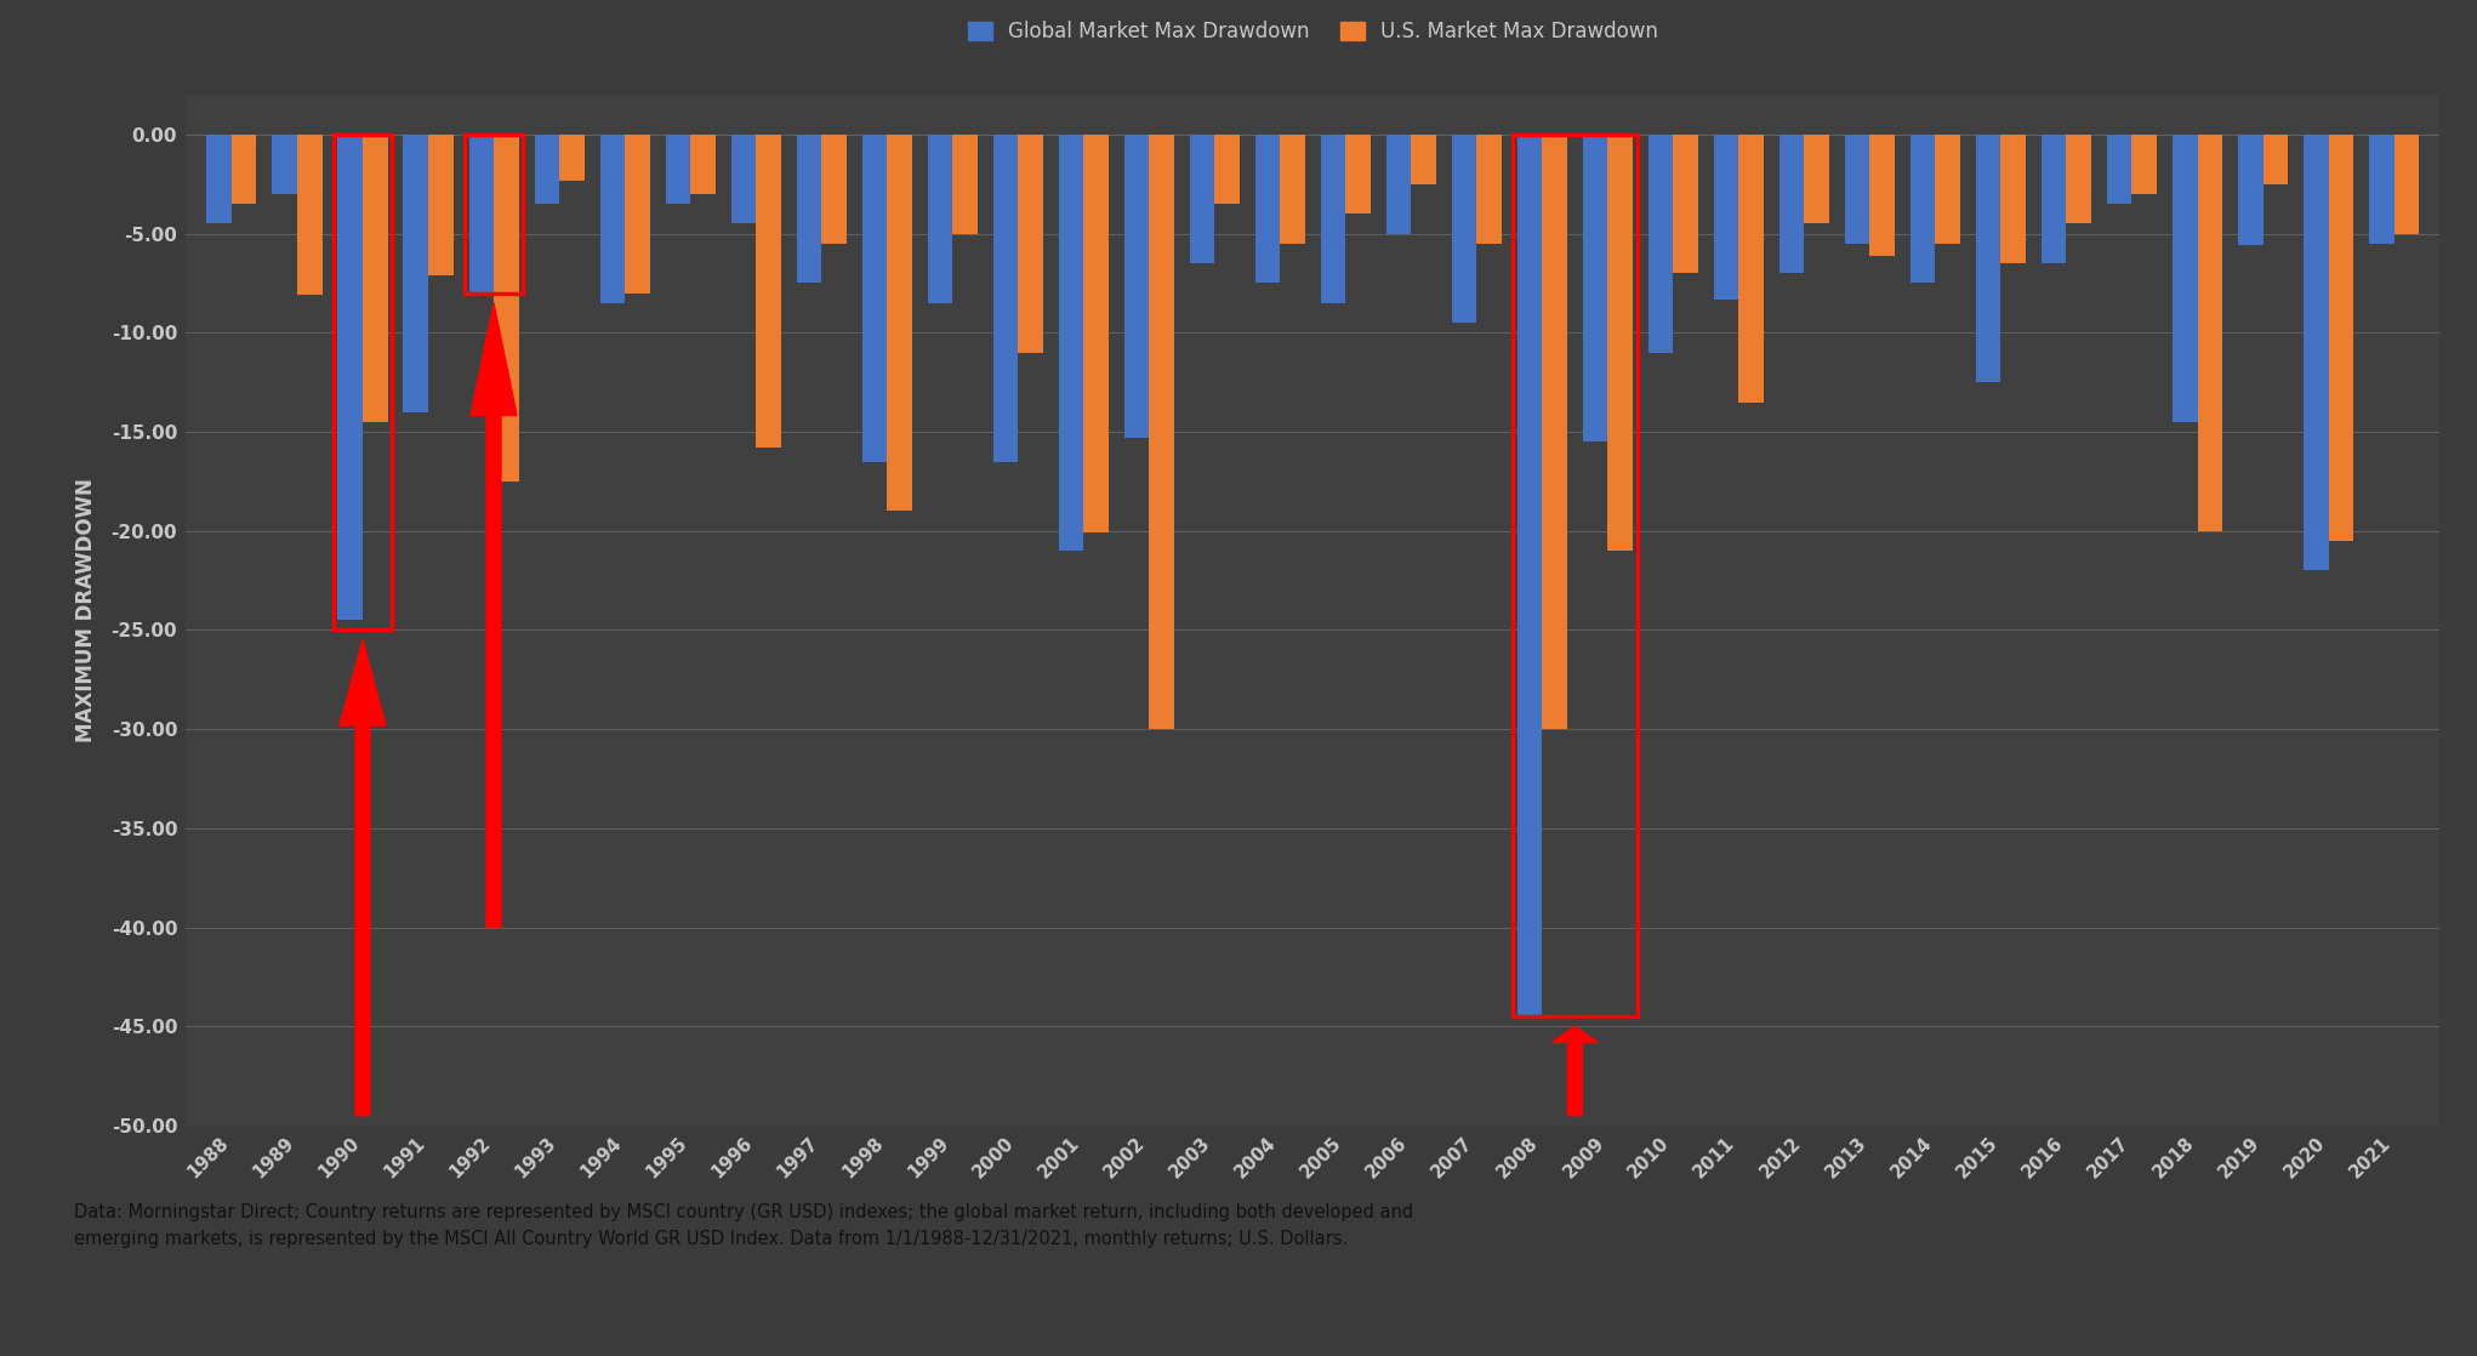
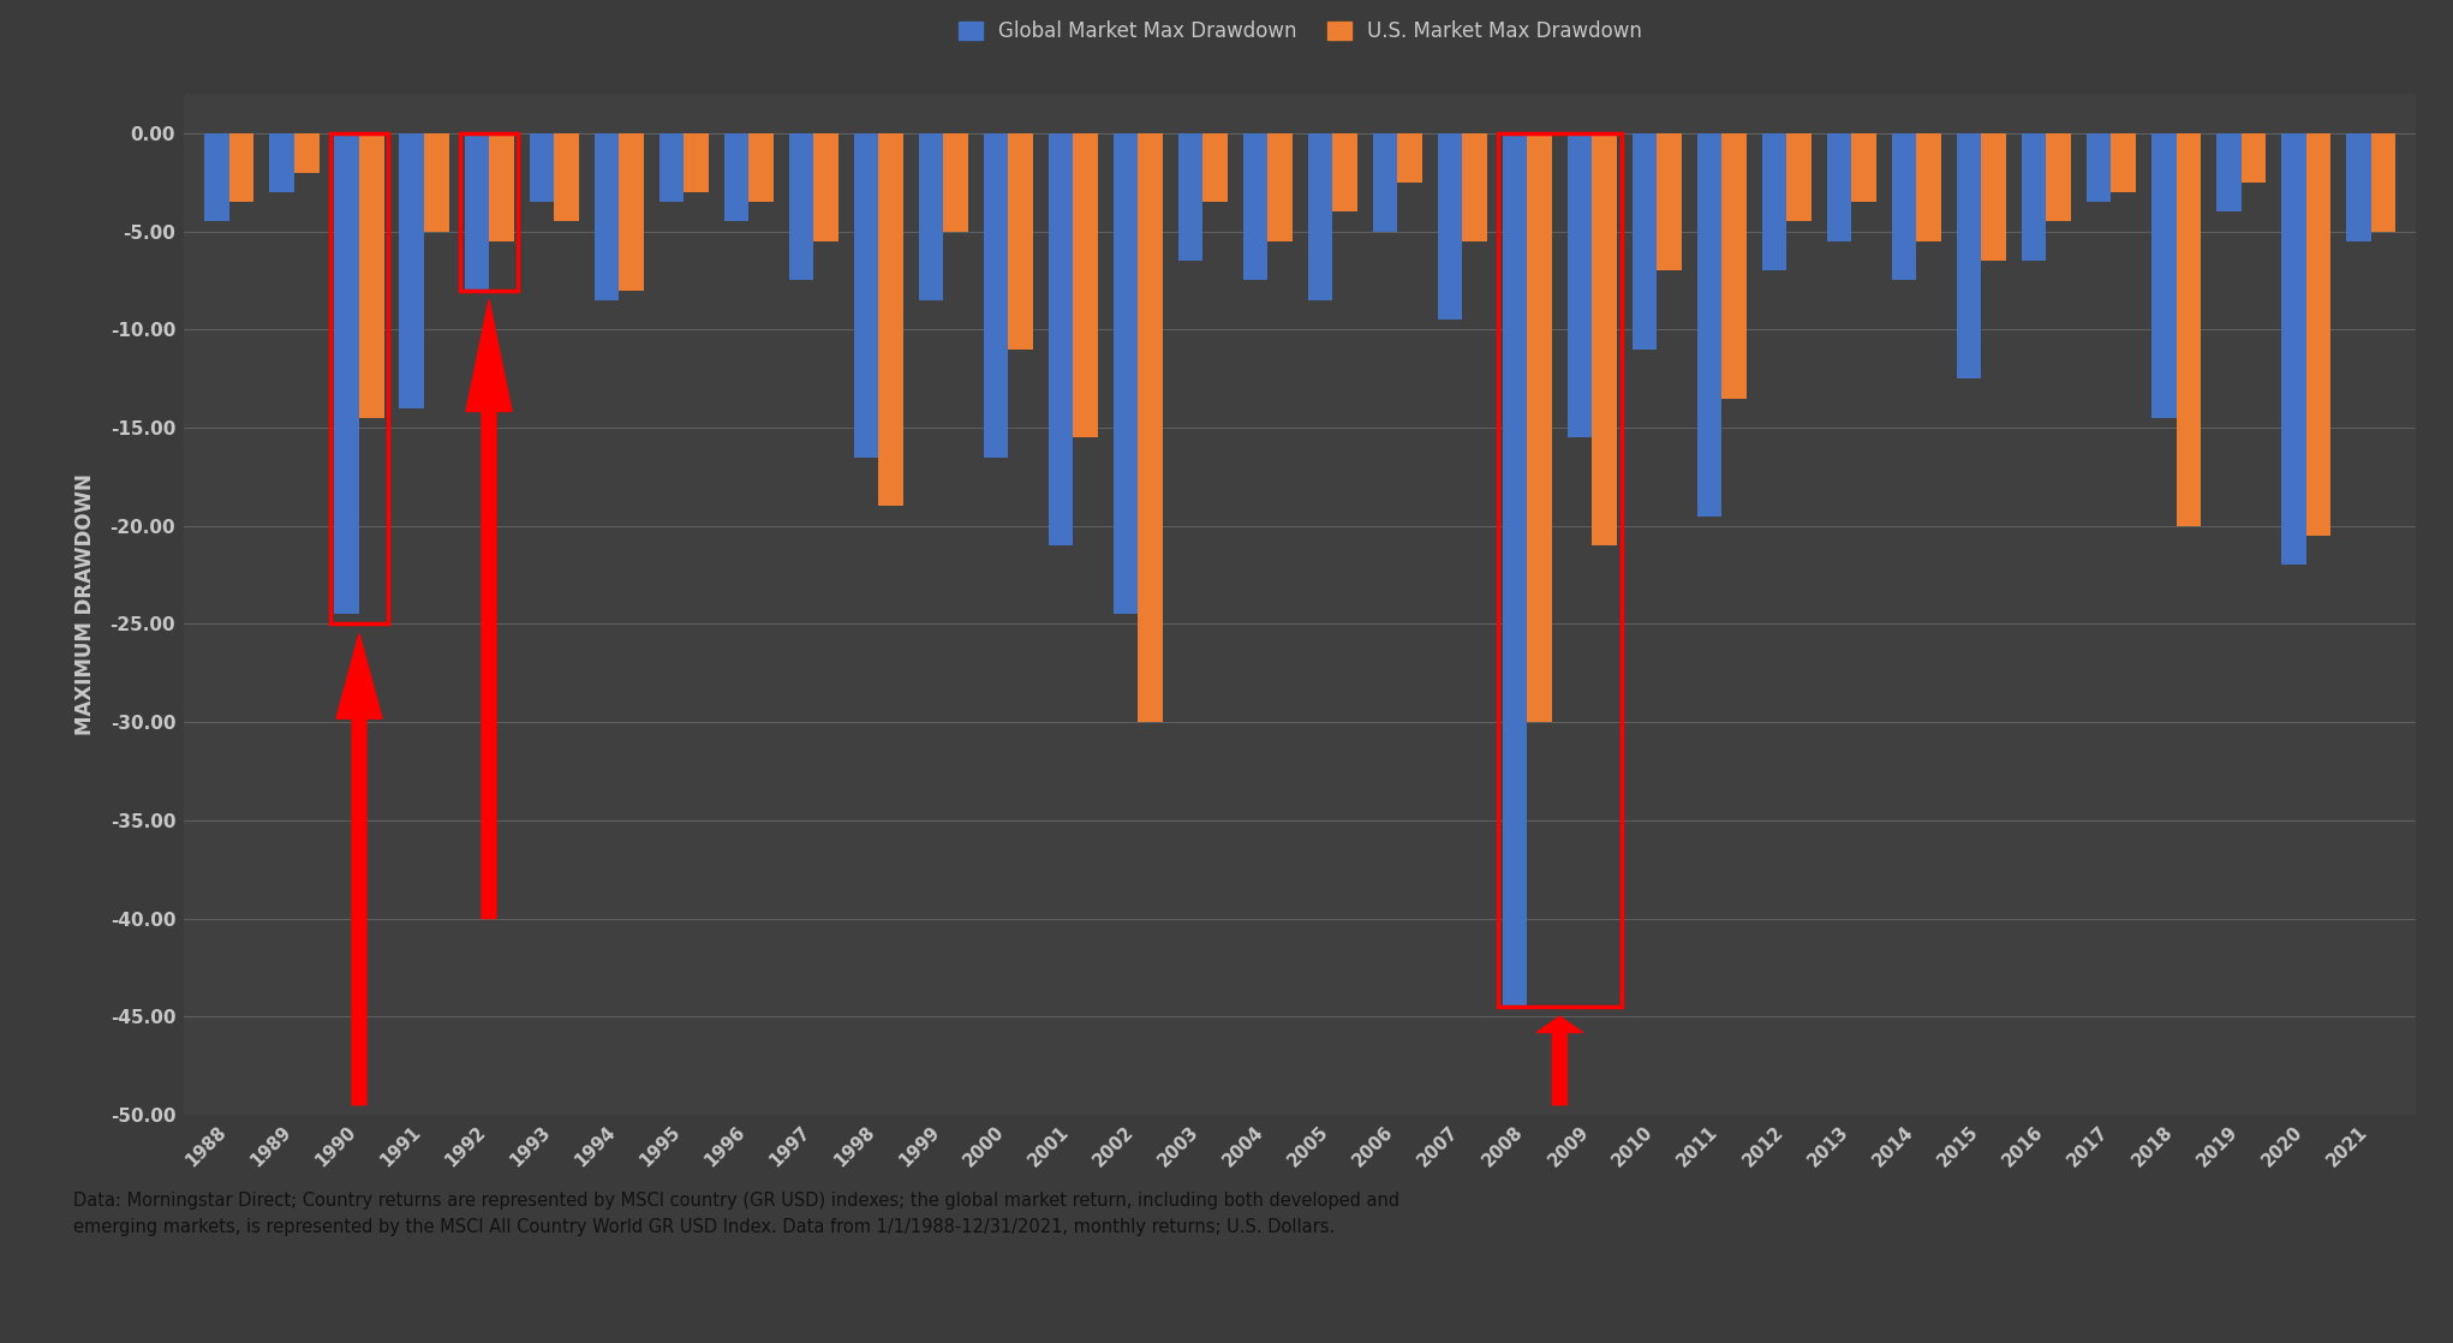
U.S. Market Max Drawdown/1989: -8.1 -> -2.0
U.S. Market Max Drawdown/1991: -7.1 -> -5.0
U.S. Market Max Drawdown/1992: -17.5 -> -5.5
U.S. Market Max Drawdown/1993: -2.3 -> -4.5
U.S. Market Max Drawdown/1996: -15.8 -> -3.5
U.S. Market Max Drawdown/2001: -20.1 -> -15.5
Global Market Max Drawdown/2002: -15.3 -> -24.5
Global Market Max Drawdown/2011: -8.3 -> -19.5
U.S. Market Max Drawdown/2013: -6.1 -> -3.5
Global Market Max Drawdown/2019: -5.6 -> -4.0
